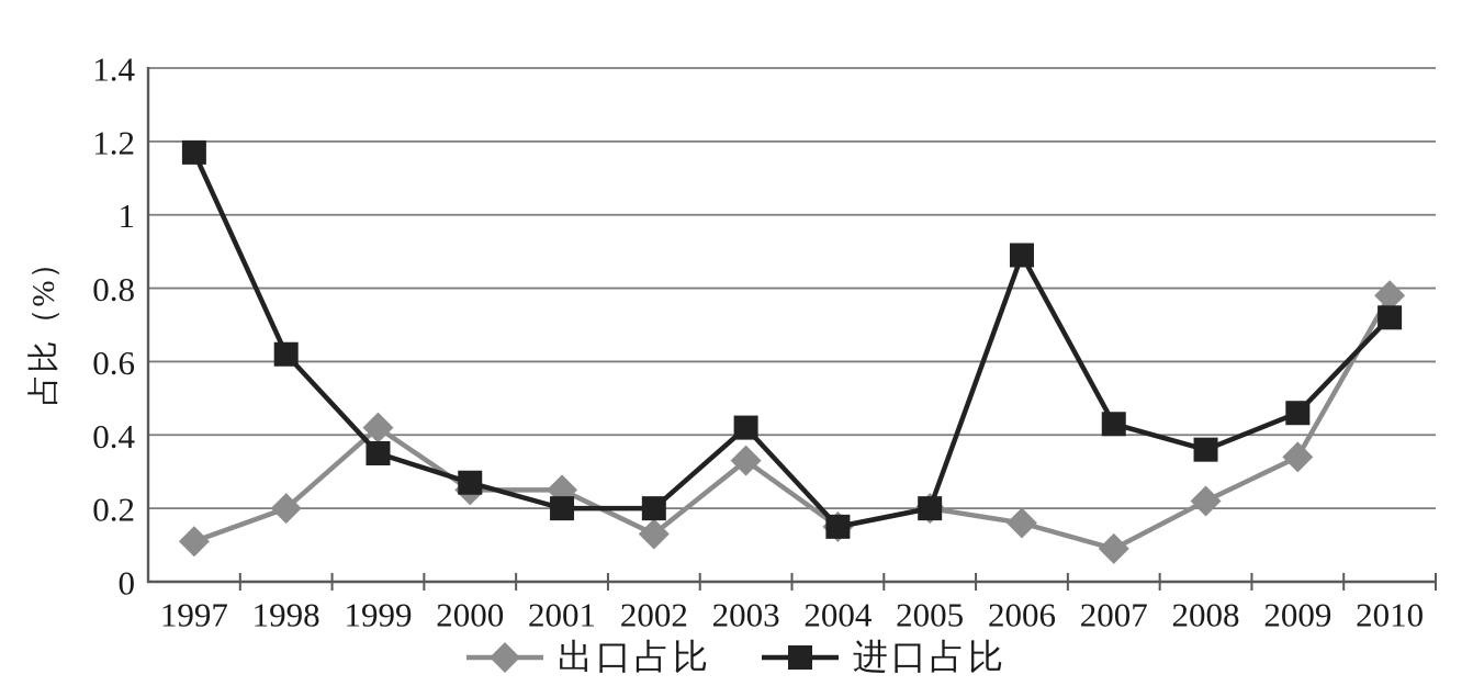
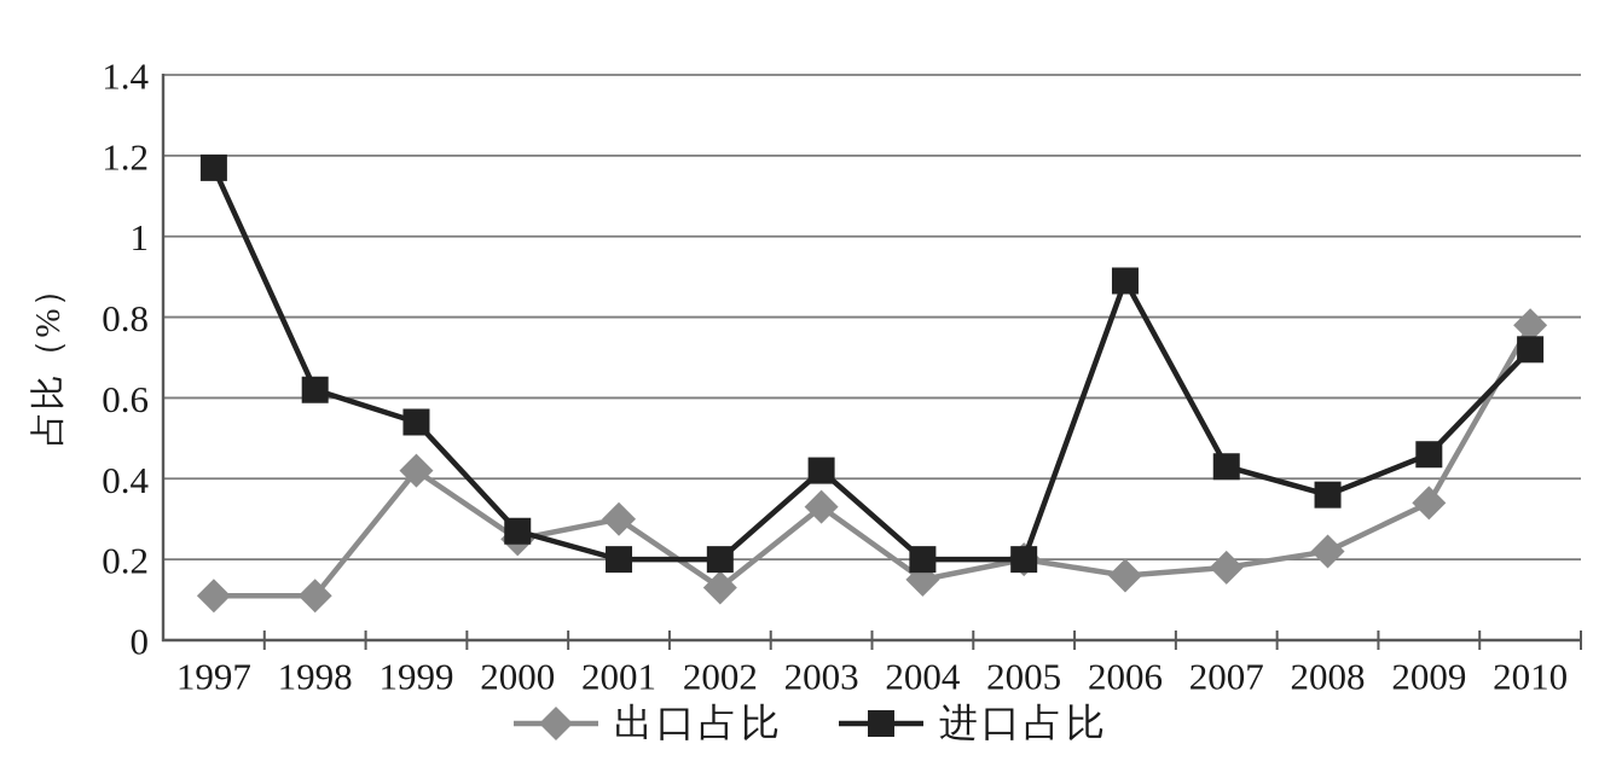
出口占比/1998: 0.20 -> 0.11
进口占比/1999: 0.35 -> 0.54
出口占比/2001: 0.25 -> 0.30
进口占比/2004: 0.15 -> 0.20
出口占比/2007: 0.09 -> 0.18
